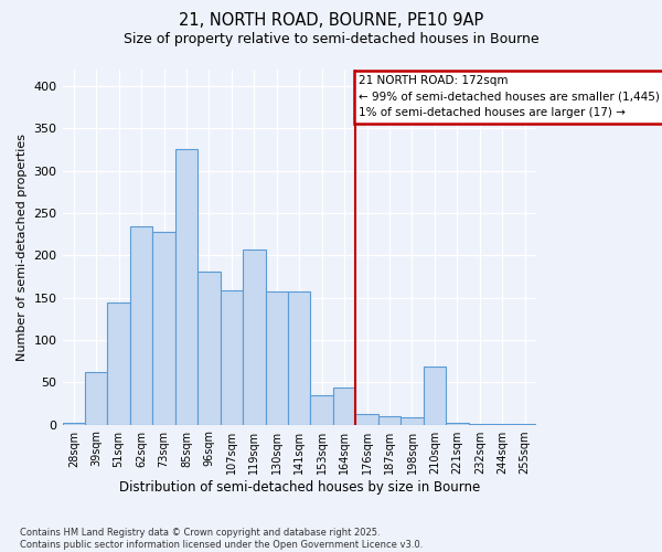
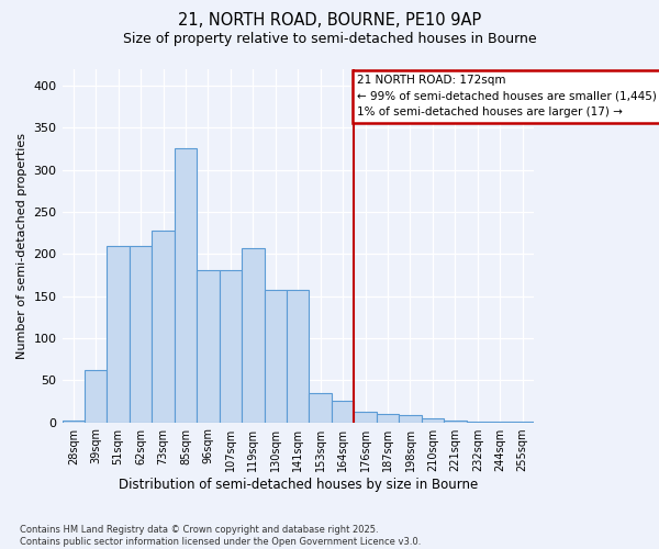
51sqm: 144 -> 210
62sqm: 234 -> 210
107sqm: 158 -> 181
164sqm: 44 -> 25
210sqm: 68 -> 5
